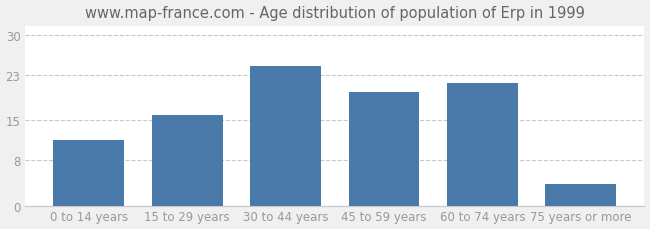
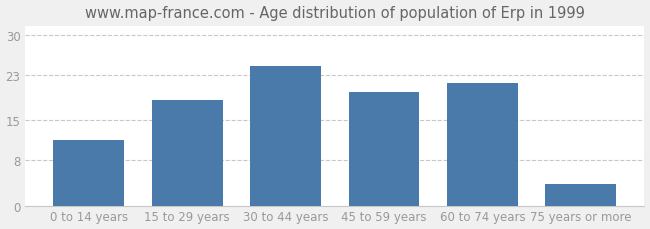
15 to 29 years: 16.0 -> 18.6
